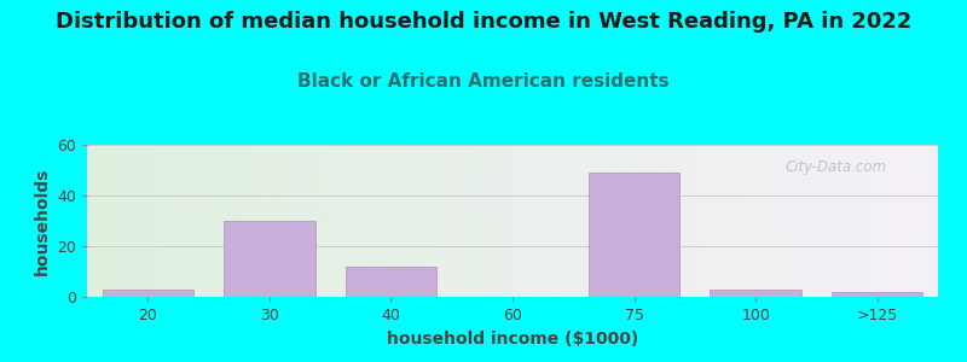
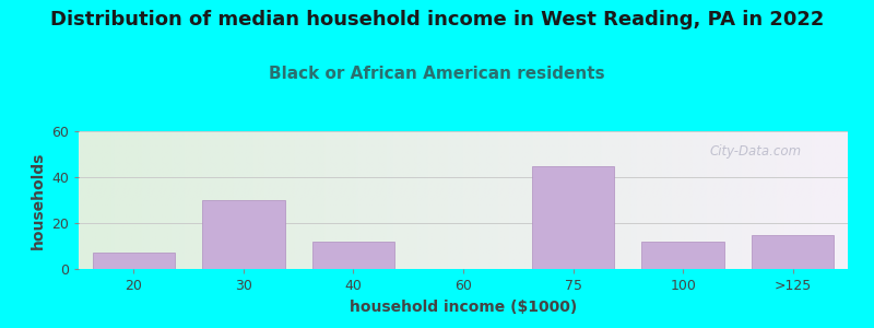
20: 3 -> 7
75: 49 -> 45
100: 3 -> 12
>125: 2 -> 15
